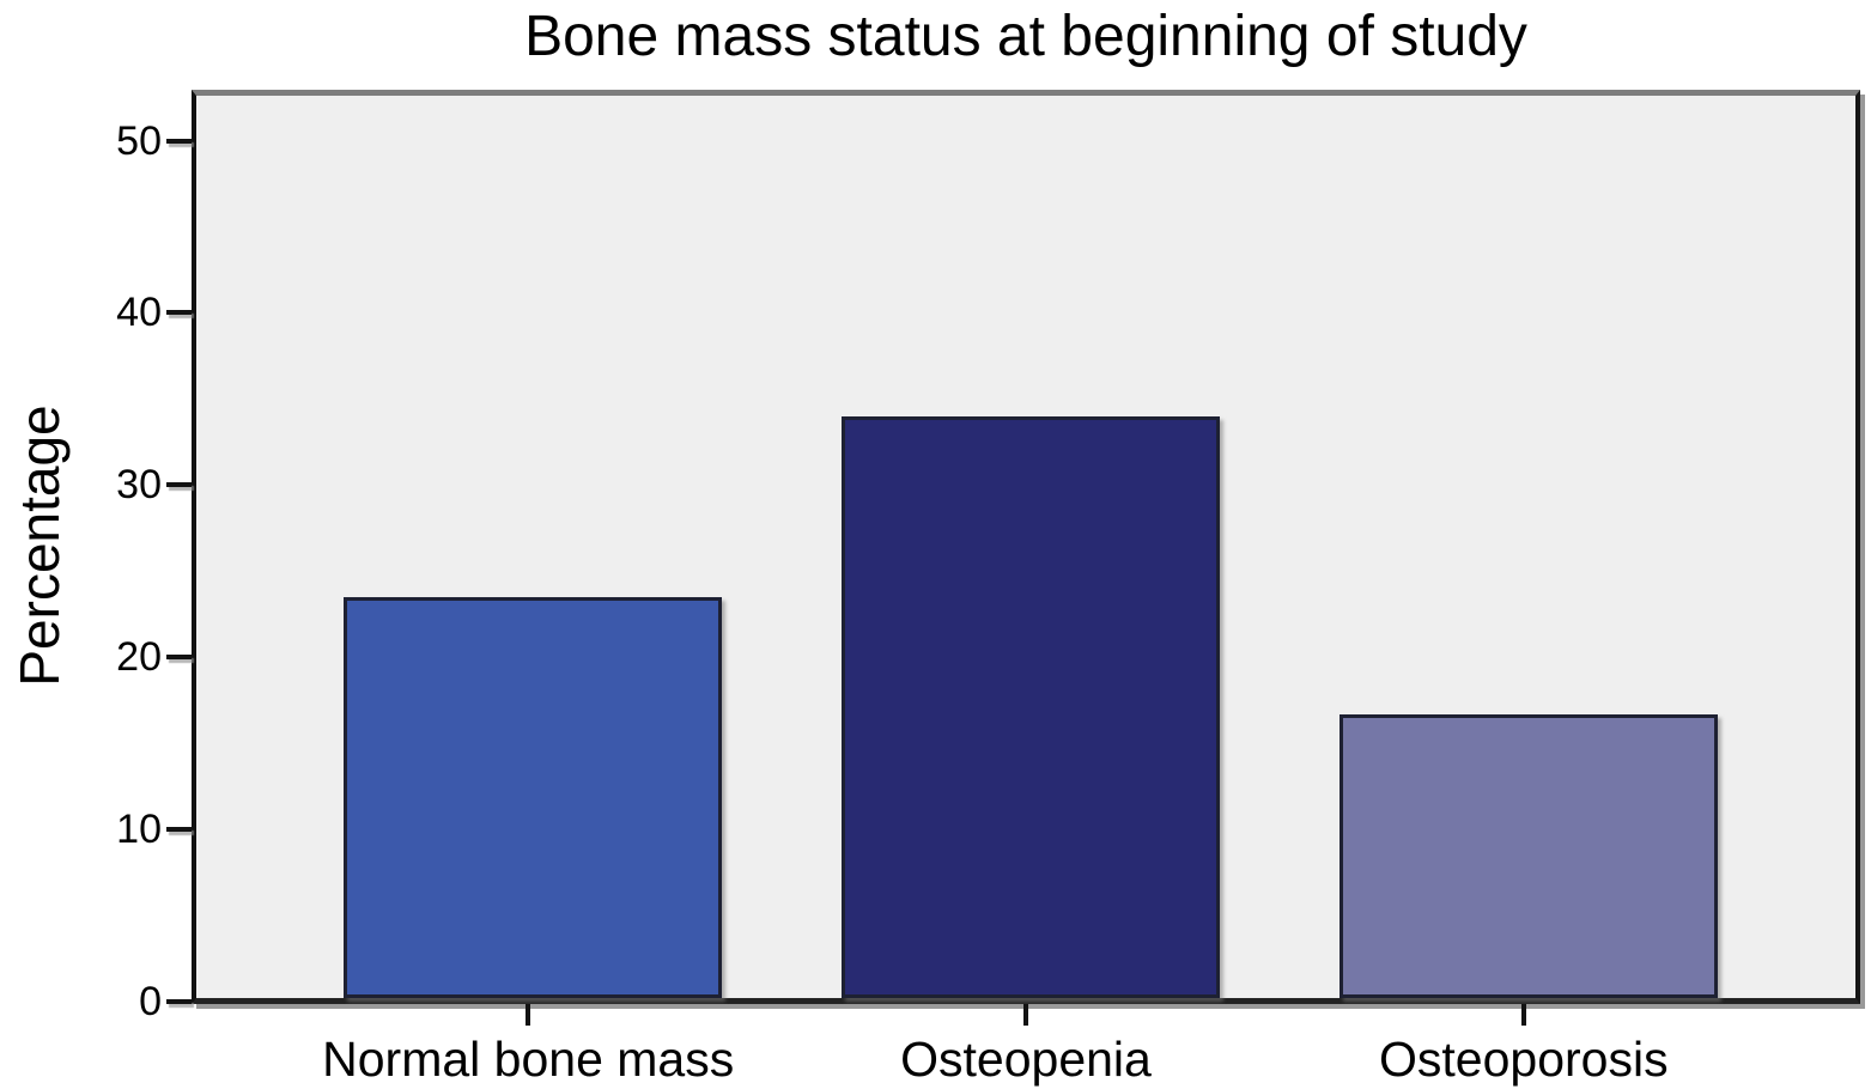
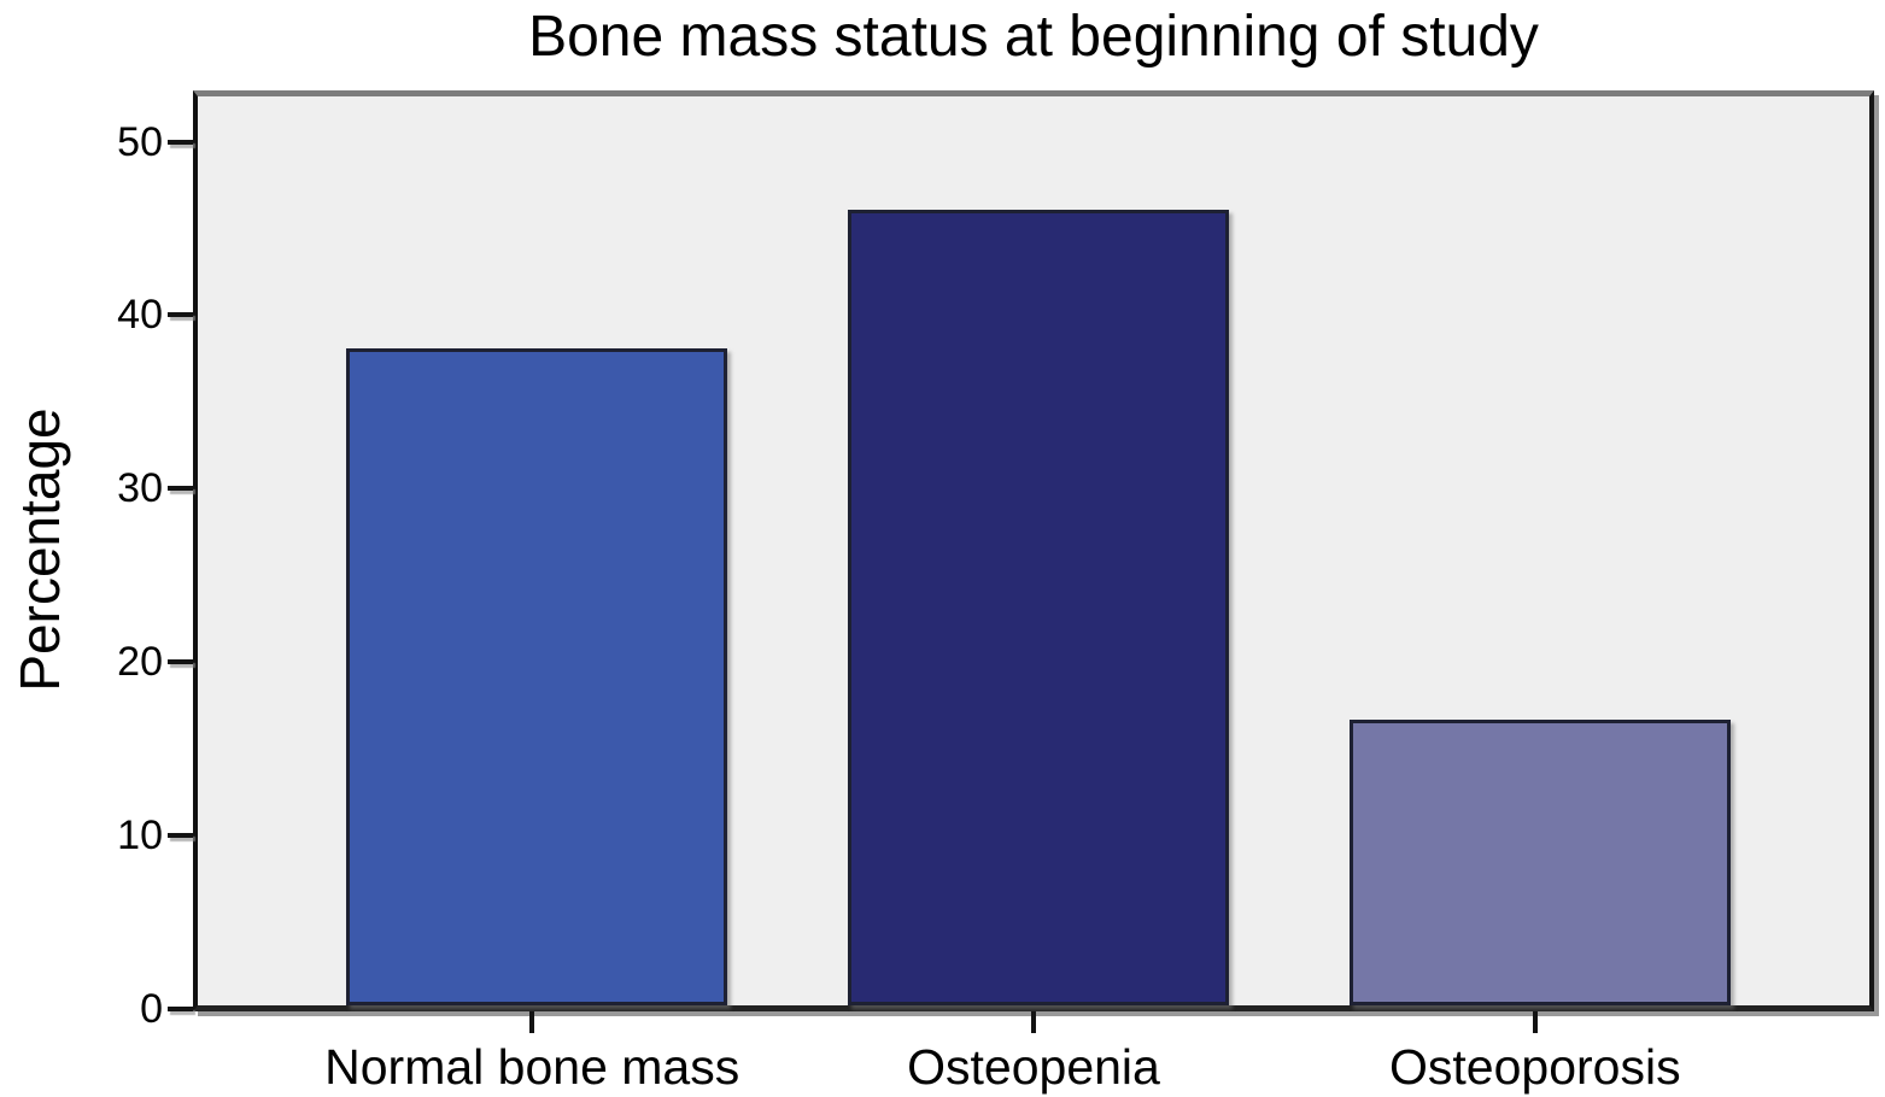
Normal bone mass: 23.3 -> 37.9
Osteopenia: 33.8 -> 45.9
